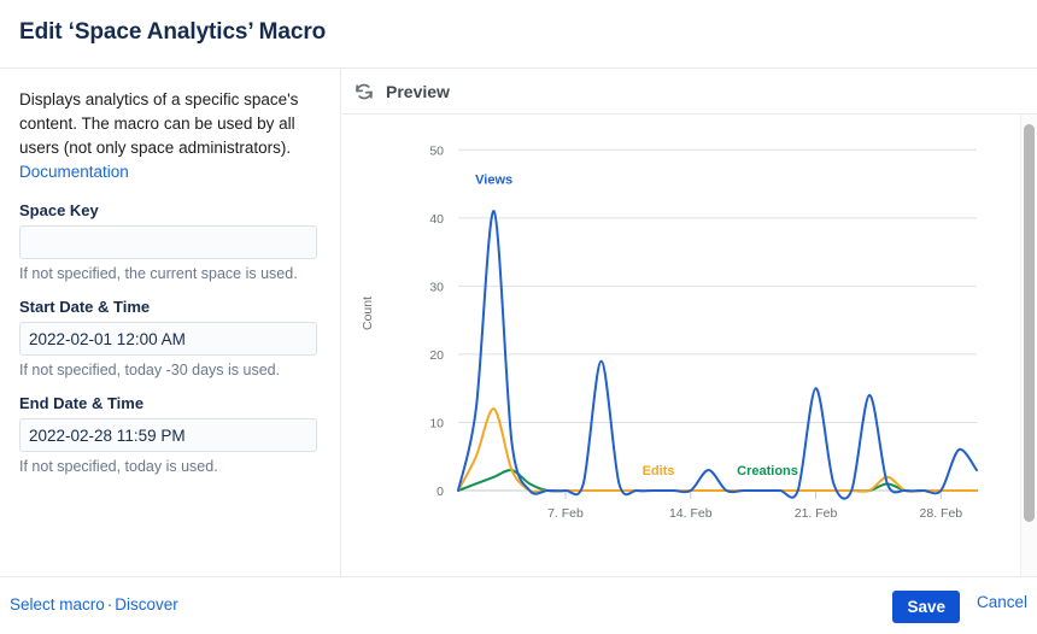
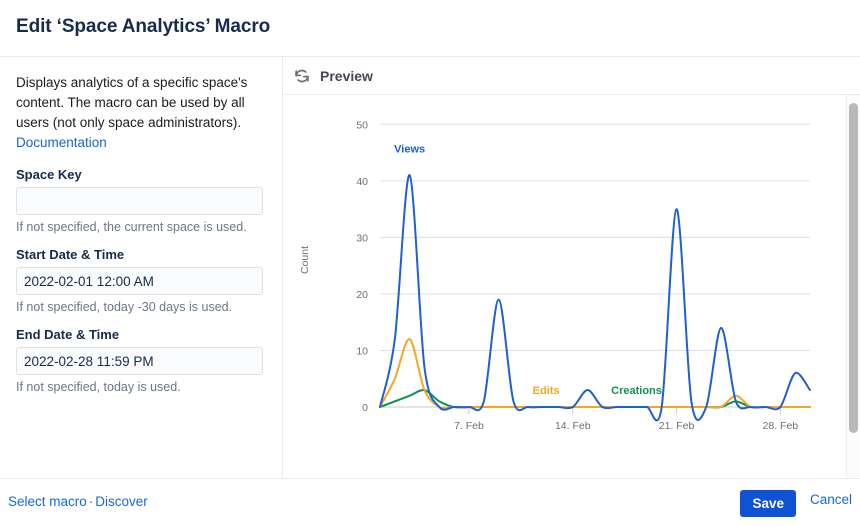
Views/20: 15 -> 35
